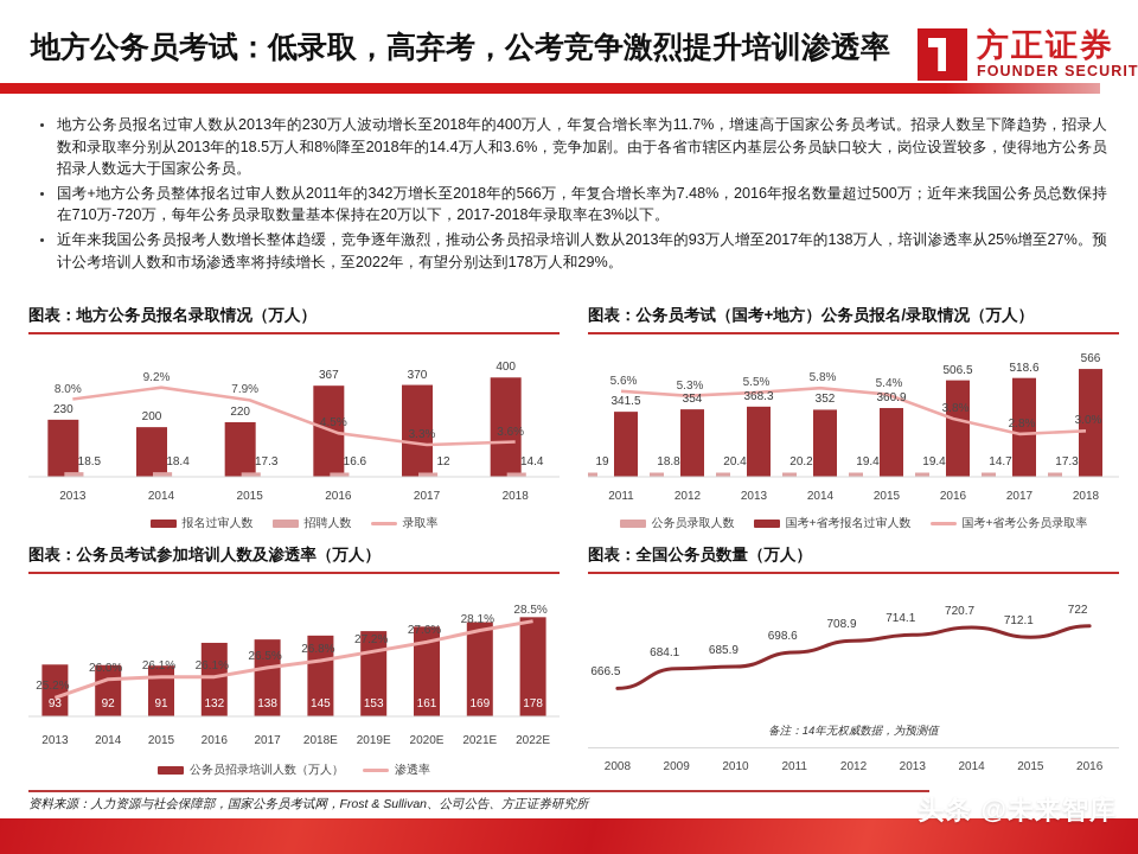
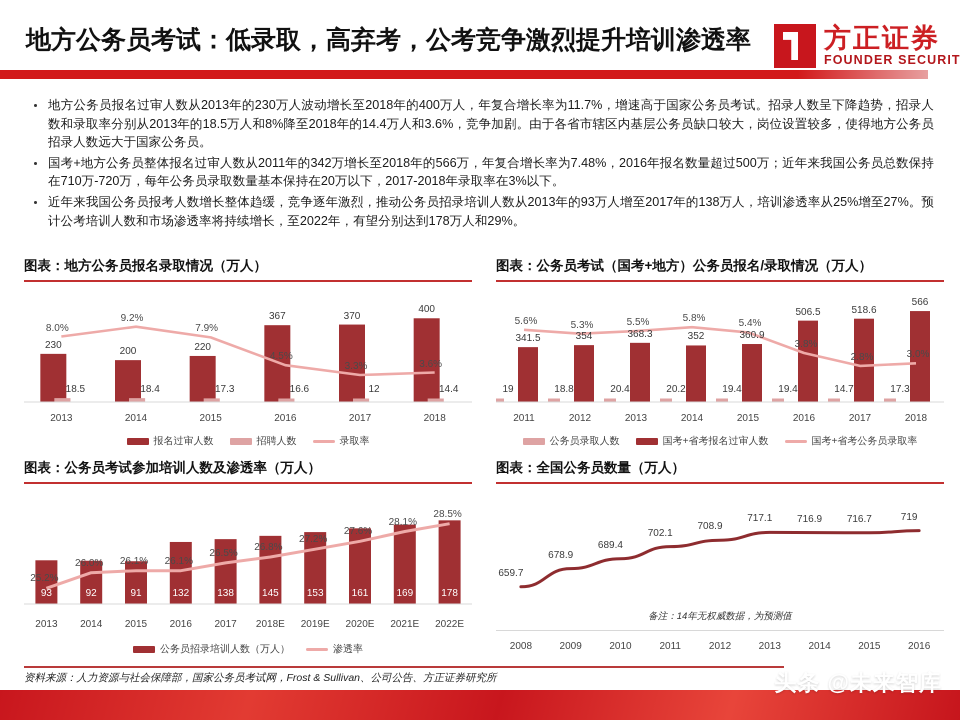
图表：全国公务员数量（万人）/2008: 666.5 -> 659.7
图表：全国公务员数量（万人）/2009: 684.1 -> 678.9
图表：全国公务员数量（万人）/2010: 685.9 -> 689.4
图表：全国公务员数量（万人）/2011: 698.6 -> 702.1
图表：全国公务员数量（万人）/2013: 714.1 -> 717.1
图表：全国公务员数量（万人）/2014: 720.7 -> 716.9
图表：全国公务员数量（万人）/2015: 712.1 -> 716.7
图表：全国公务员数量（万人）/2016: 722 -> 719
